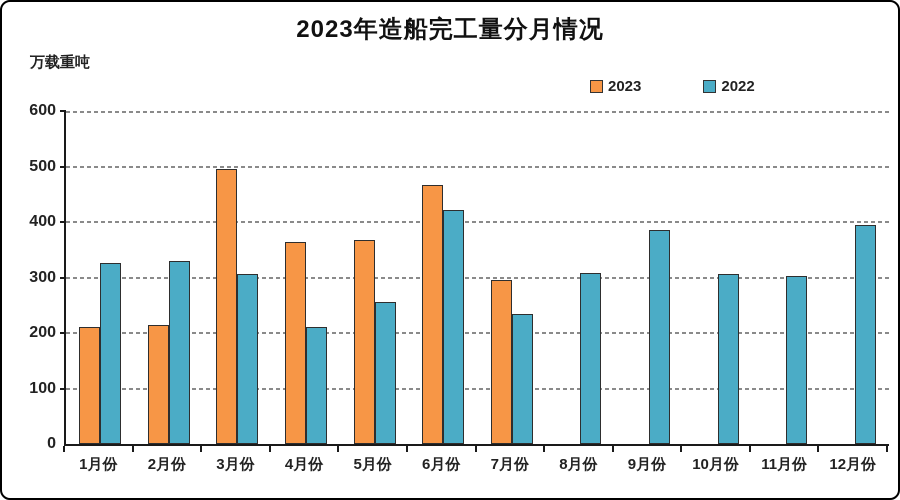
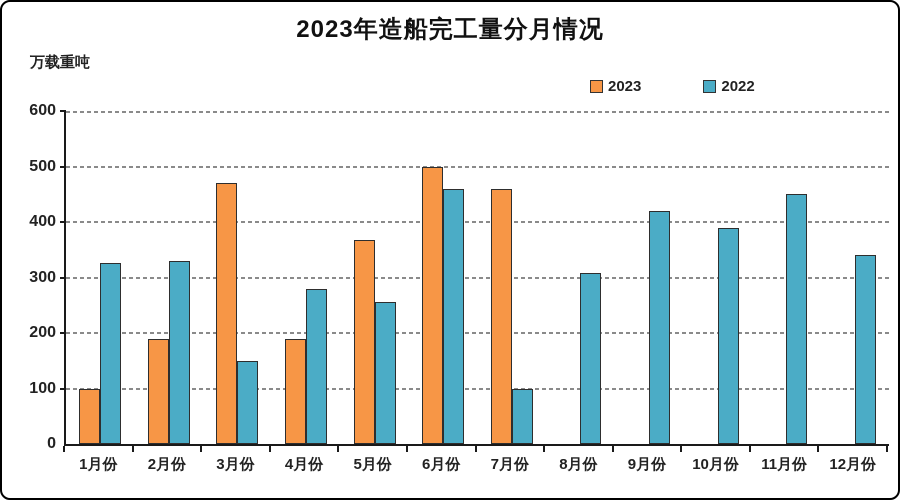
2023/1月份: 210 -> 100
2023/2月份: 210 -> 190
2023/3月份: 500 -> 470
2022/3月份: 310 -> 150
2023/4月份: 360 -> 190
2022/4月份: 210 -> 280
2023/6月份: 470 -> 500
2022/6月份: 420 -> 460
2023/7月份: 300 -> 460
2022/7月份: 230 -> 100
2022/9月份: 390 -> 420
2022/10月份: 310 -> 390
2022/11月份: 300 -> 450
2022/12月份: 400 -> 340
